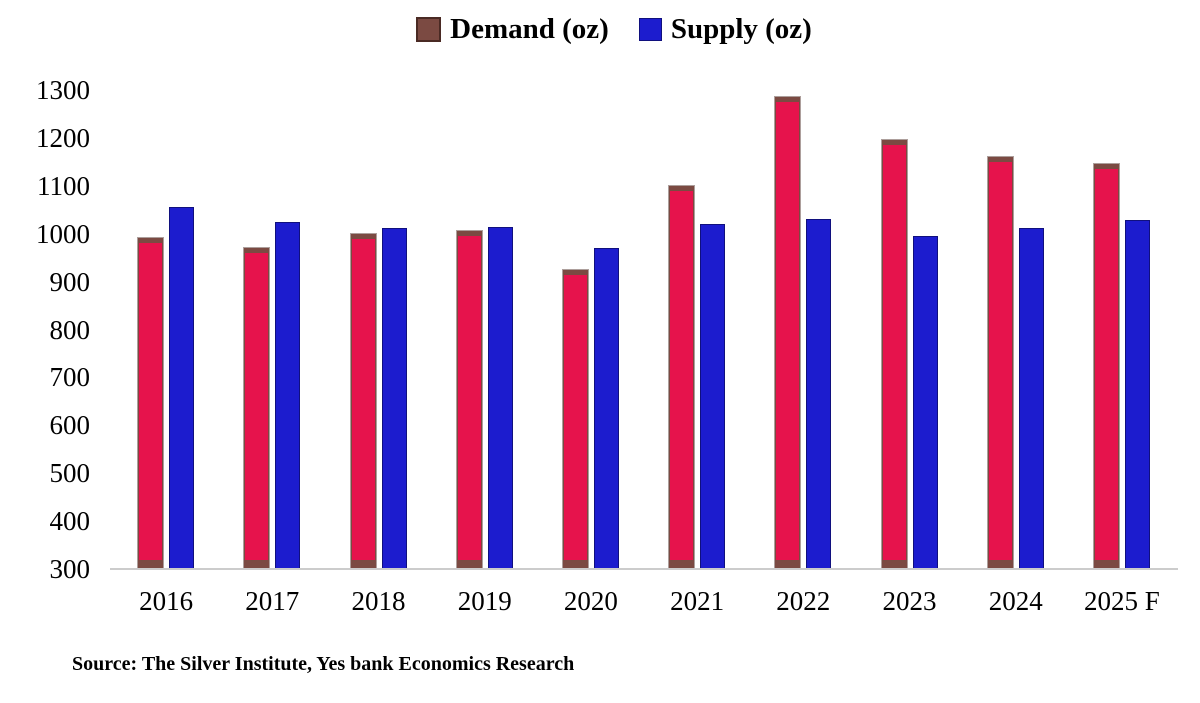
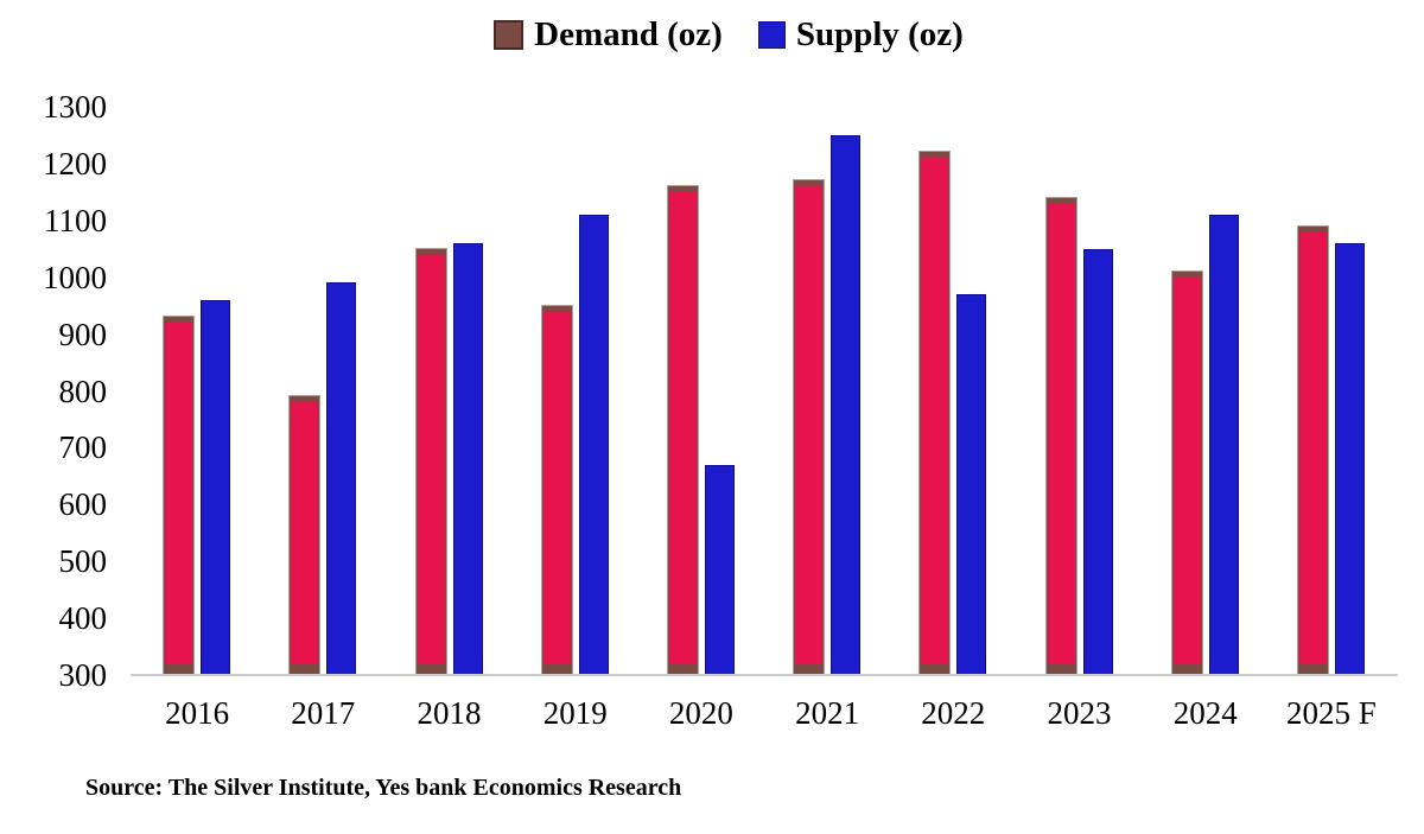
Demand (oz)/2016: 990 -> 930
Supply (oz)/2016: 1060 -> 960
Demand (oz)/2017: 970 -> 790
Supply (oz)/2017: 1020 -> 990
Demand (oz)/2018: 1000 -> 1050
Supply (oz)/2018: 1010 -> 1060
Demand (oz)/2019: 1000 -> 950
Supply (oz)/2019: 1020 -> 1110
Demand (oz)/2020: 920 -> 1160
Supply (oz)/2020: 970 -> 670
Demand (oz)/2021: 1100 -> 1170
Supply (oz)/2021: 1020 -> 1250
Demand (oz)/2022: 1280 -> 1220
Supply (oz)/2022: 1030 -> 970
Demand (oz)/2023: 1200 -> 1140
Supply (oz)/2023: 1000 -> 1050
Demand (oz)/2024: 1160 -> 1010
Supply (oz)/2024: 1010 -> 1110
Demand (oz)/2025 F: 1140 -> 1090
Supply (oz)/2025 F: 1030 -> 1060
